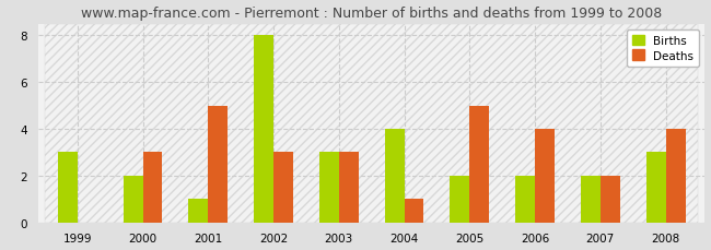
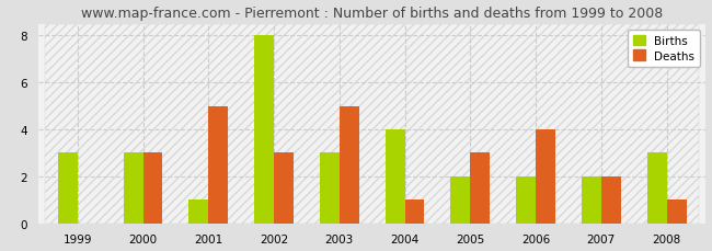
Births/2000: 2 -> 3
Deaths/2003: 3 -> 5
Deaths/2005: 5 -> 3
Deaths/2008: 4 -> 1
